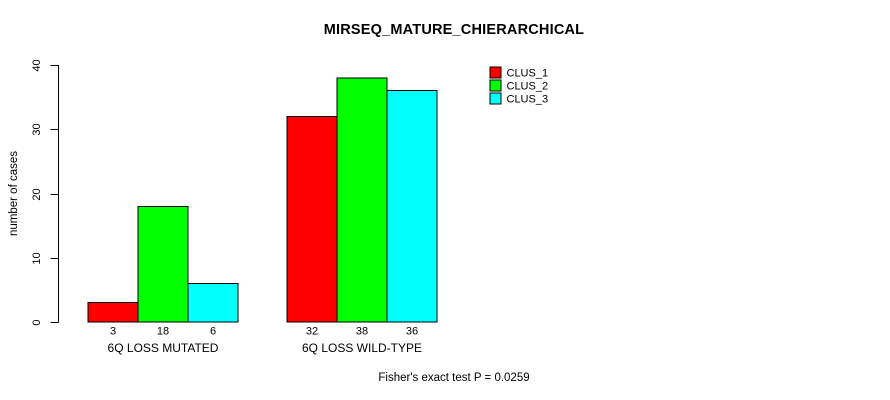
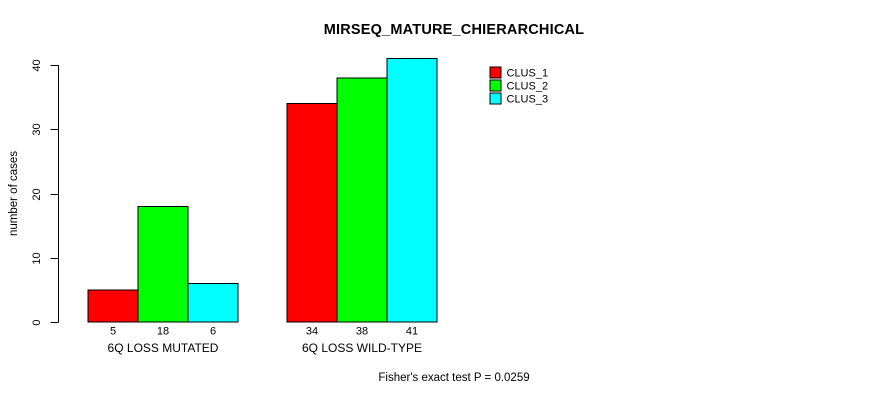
CLUS_1/6Q LOSS MUTATED: 3 -> 5
CLUS_1/6Q LOSS WILD-TYPE: 32 -> 34
CLUS_3/6Q LOSS WILD-TYPE: 36 -> 41
